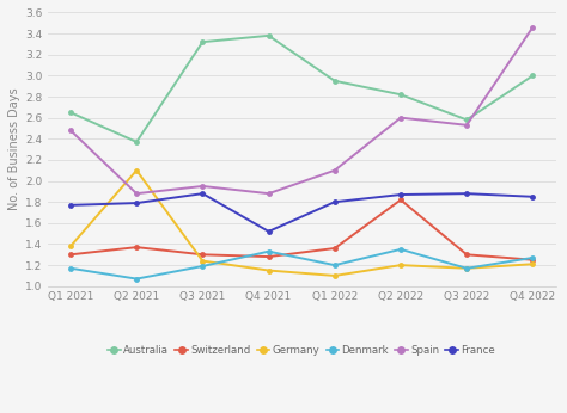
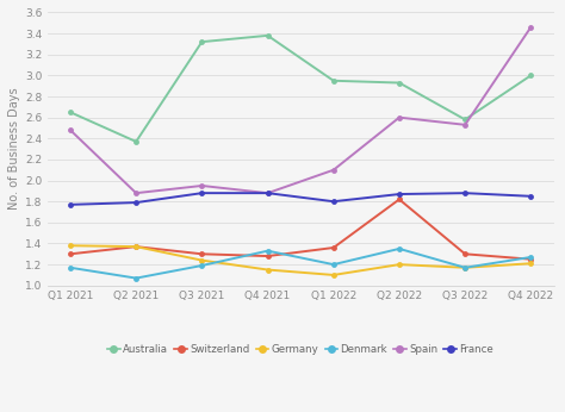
Germany/Q2 2021: 2.10 -> 1.37
France/Q4 2021: 1.52 -> 1.88
Australia/Q2 2022: 2.82 -> 2.93
